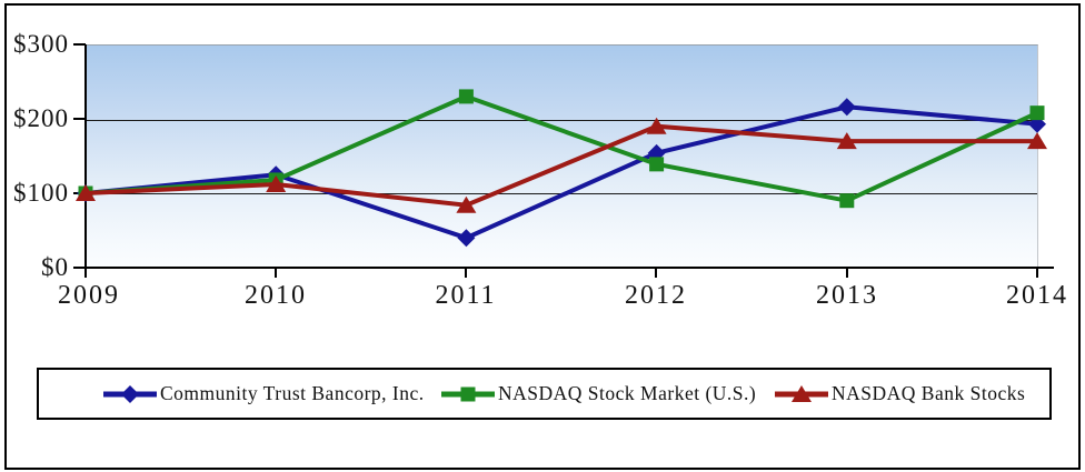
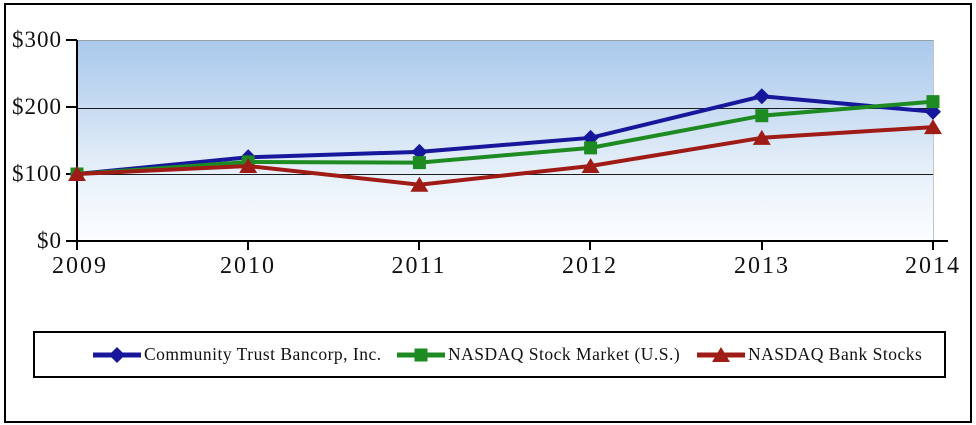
Community Trust Bancorp, Inc./2011: $40 -> $130
NASDAQ Stock Market (U.S.)/2011: $230 -> $120
NASDAQ Bank Stocks/2012: $190 -> $110
NASDAQ Stock Market (U.S.)/2013: $90 -> $190
NASDAQ Bank Stocks/2013: $170 -> $150
